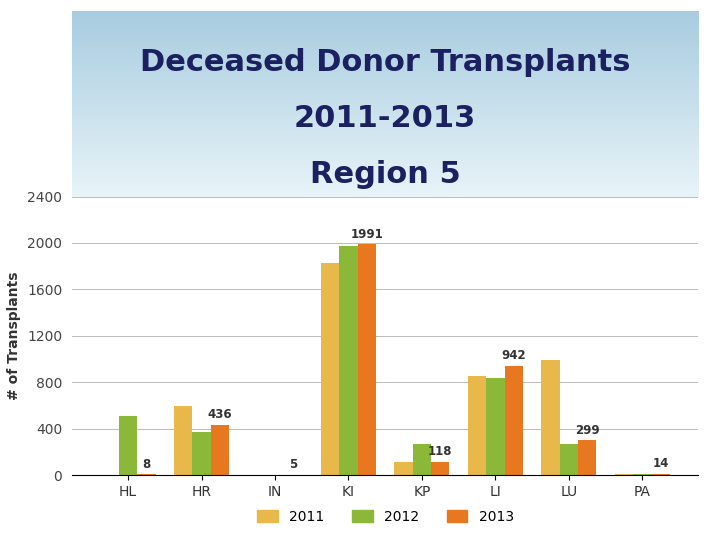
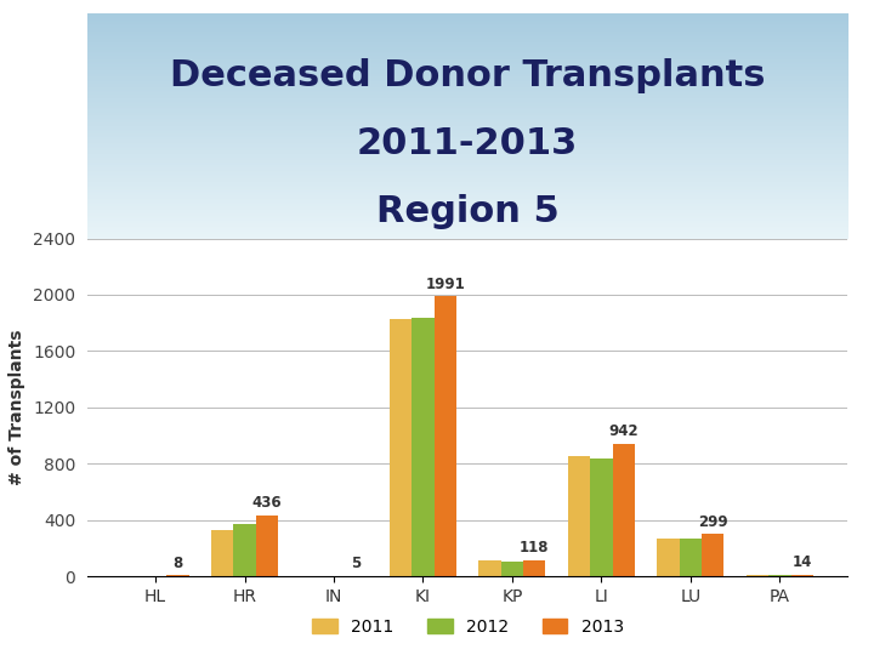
2012/HL: 510 -> 0
2011/HR: 600 -> 330
2012/KI: 1970 -> 1840
2012/KP: 270 -> 110
2011/LU: 990 -> 260
